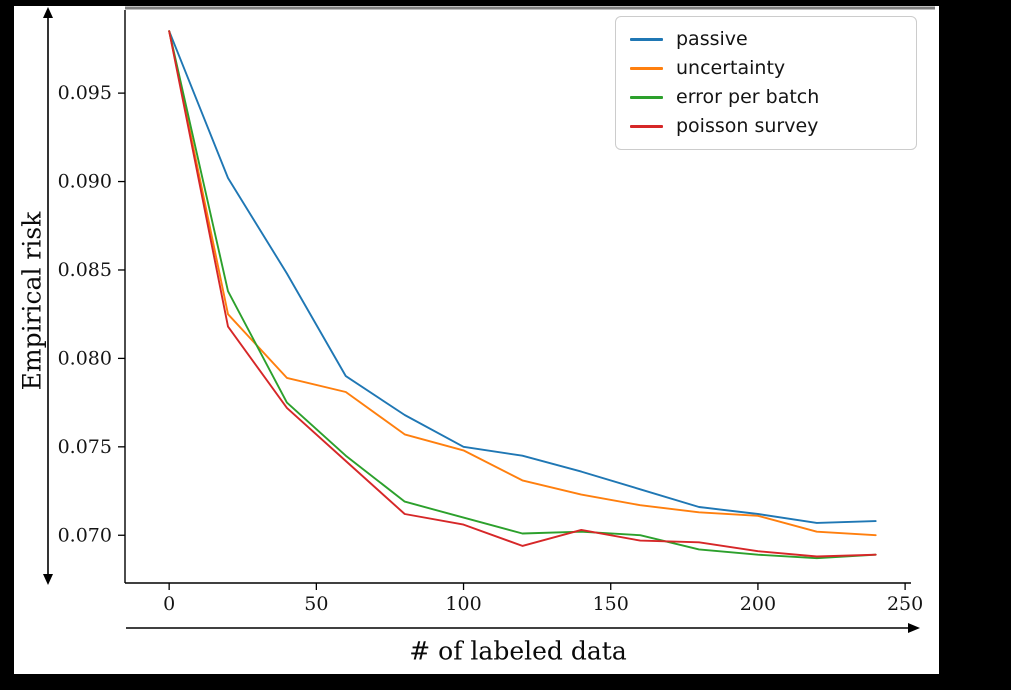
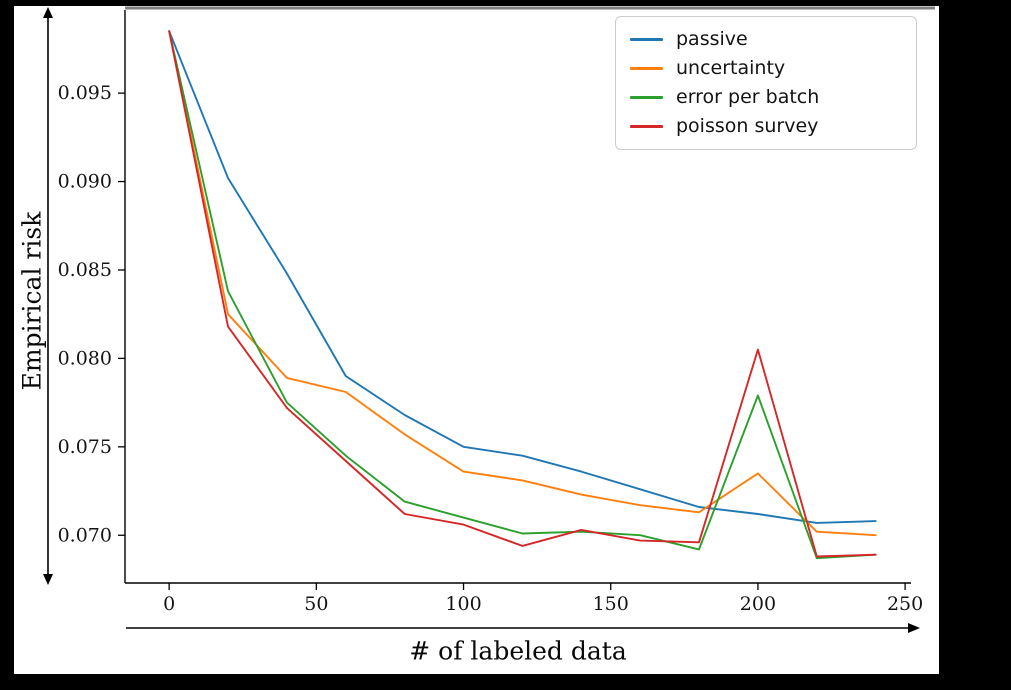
uncertainty/100: 0.0748 -> 0.0736
uncertainty/200: 0.0711 -> 0.0735
error per batch/200: 0.0689 -> 0.0779
poisson survey/200: 0.0691 -> 0.0805
